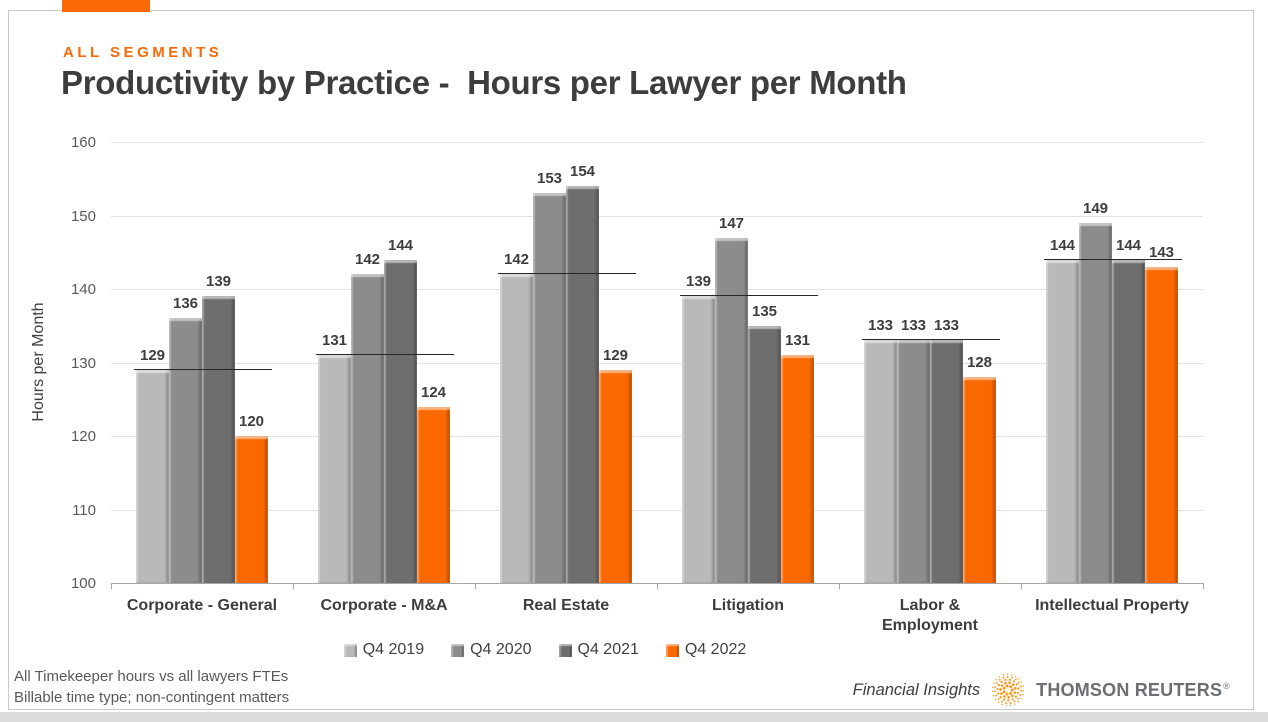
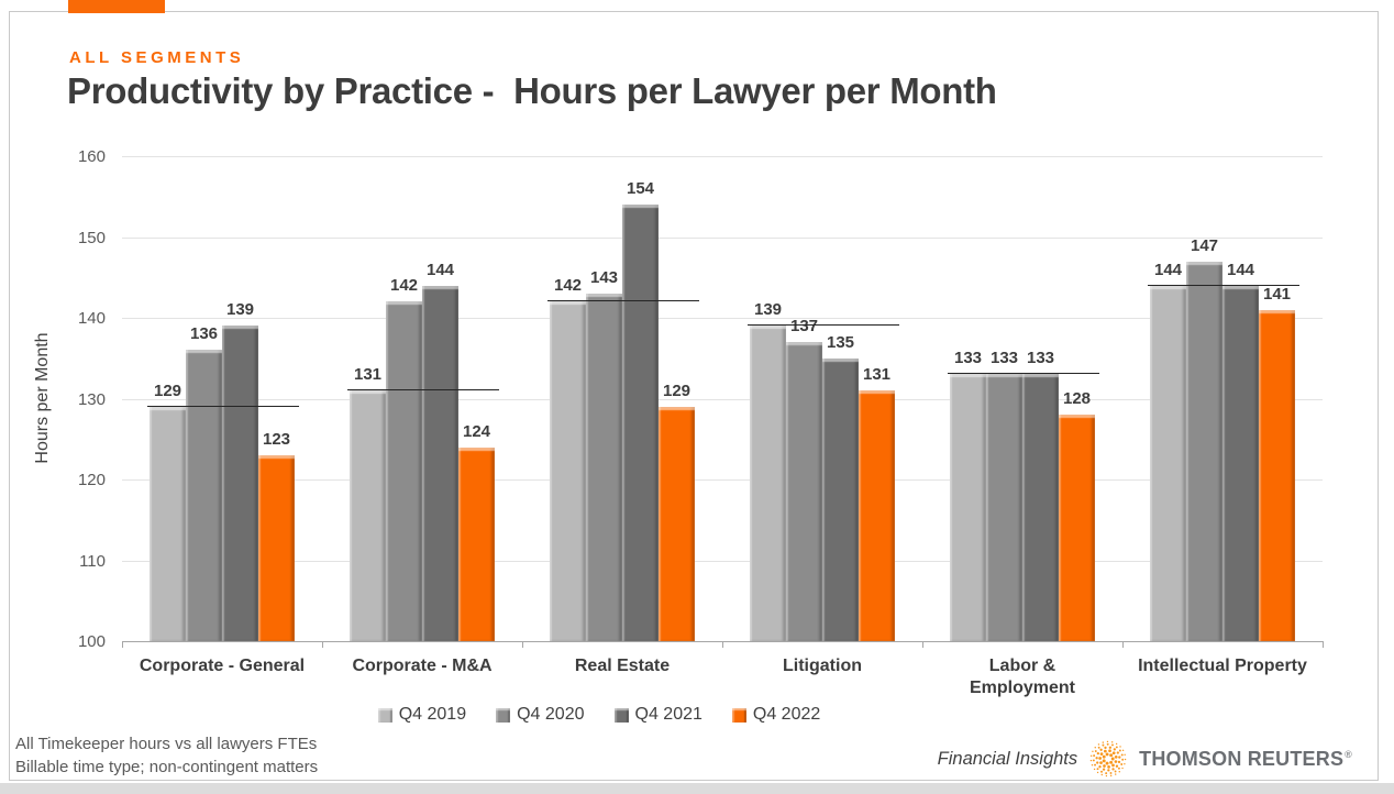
Q4 2022/Corporate - General: 120 -> 123
Q4 2020/Real Estate: 153 -> 143
Q4 2020/Litigation: 147 -> 137
Q4 2020/Intellectual Property: 149 -> 147
Q4 2022/Intellectual Property: 143 -> 141
